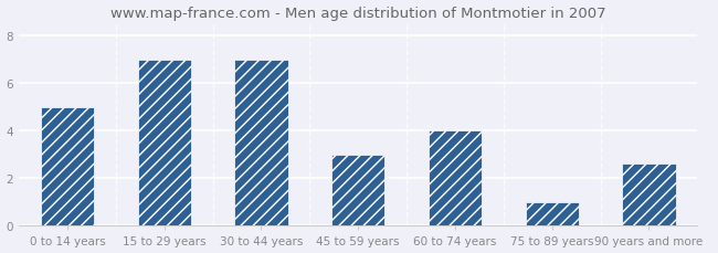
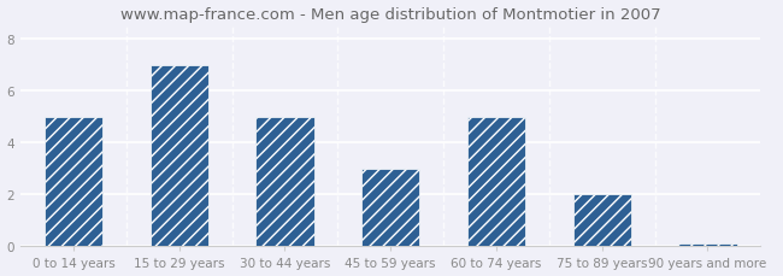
30 to 44 years: 7.00 -> 5.00
60 to 74 years: 4.00 -> 5.00
75 to 89 years: 1.00 -> 2.00
90 years and more: 2.60 -> 0.12
